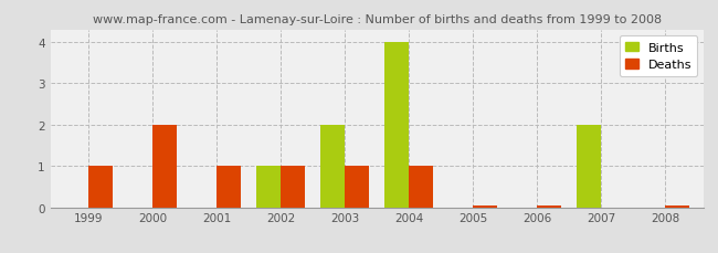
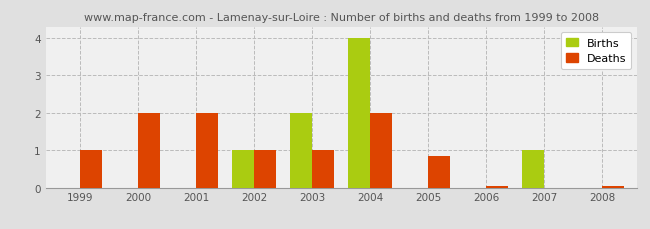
Deaths/2001: 1.00 -> 2.00
Deaths/2004: 1.00 -> 2.00
Deaths/2005: 0.05 -> 0.85
Births/2007: 2 -> 1
